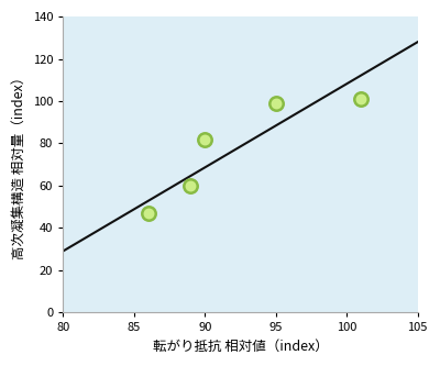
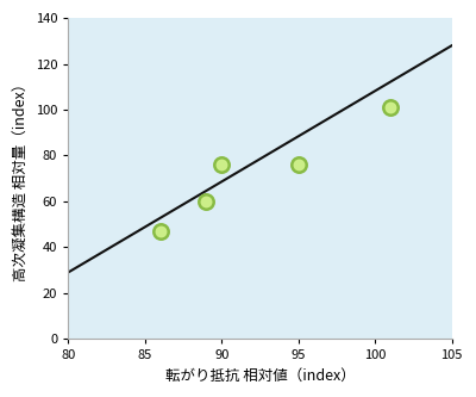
90: 82 -> 76
95: 99 -> 76
